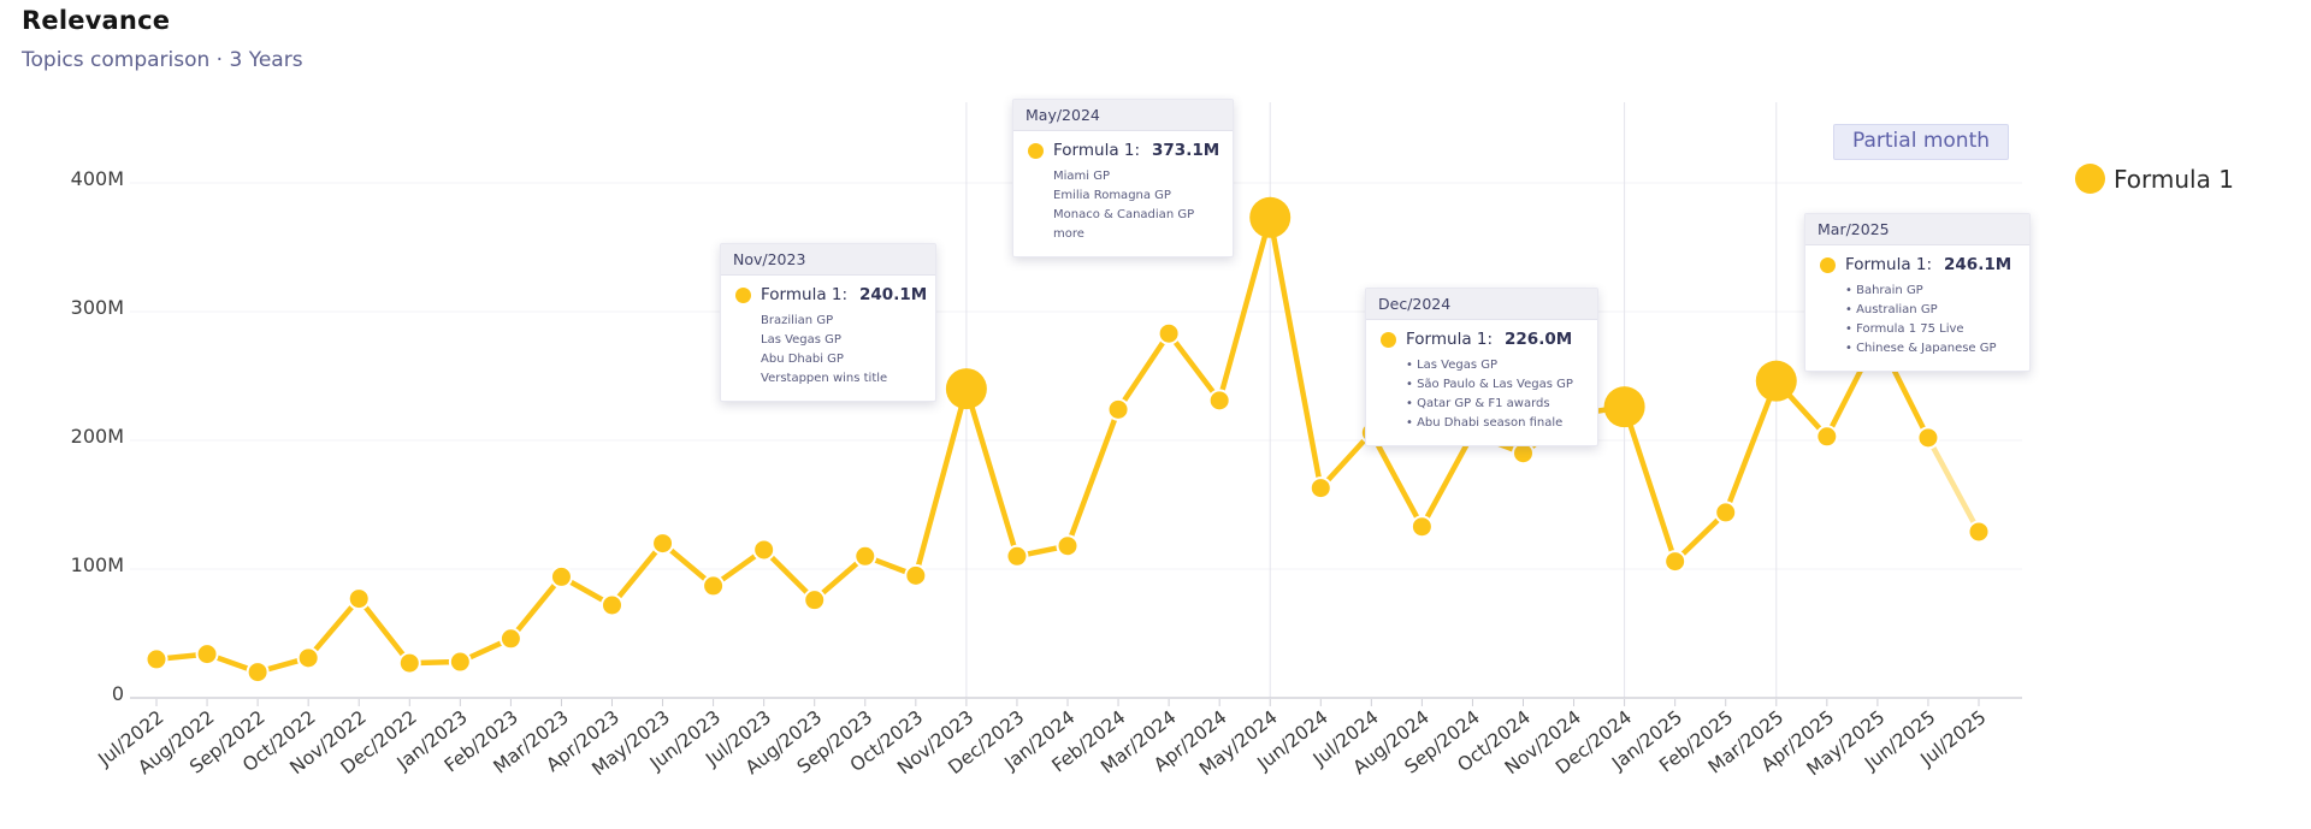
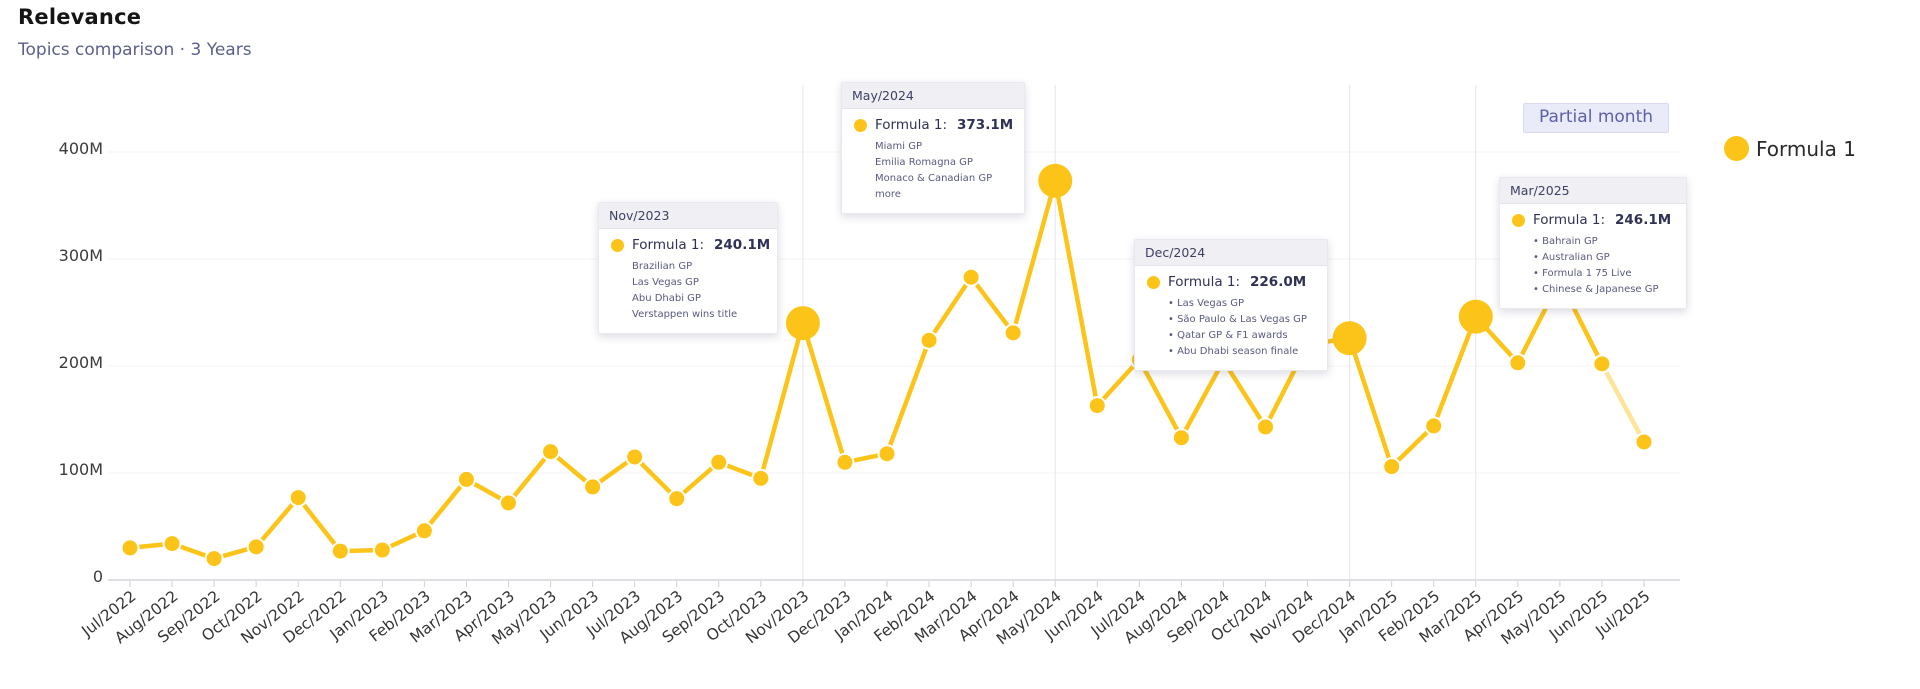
Oct/2024: 190M -> 143M
